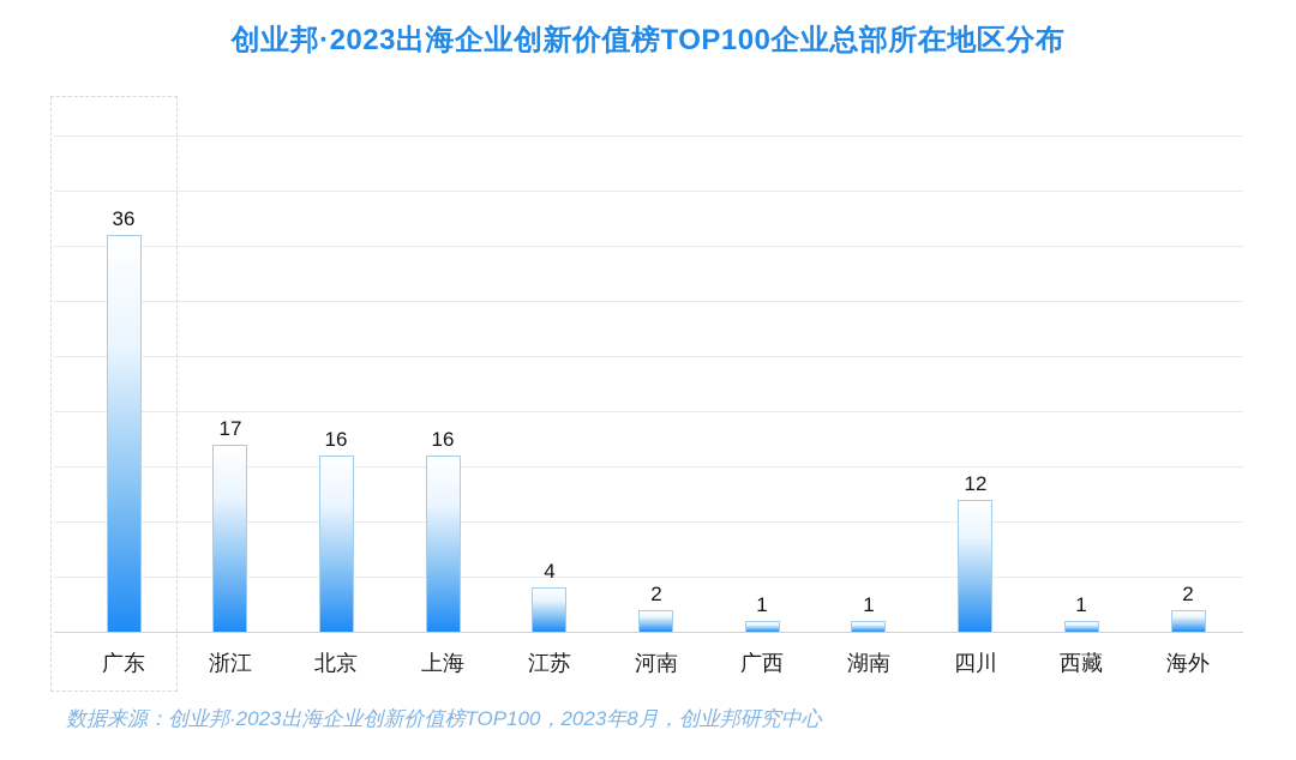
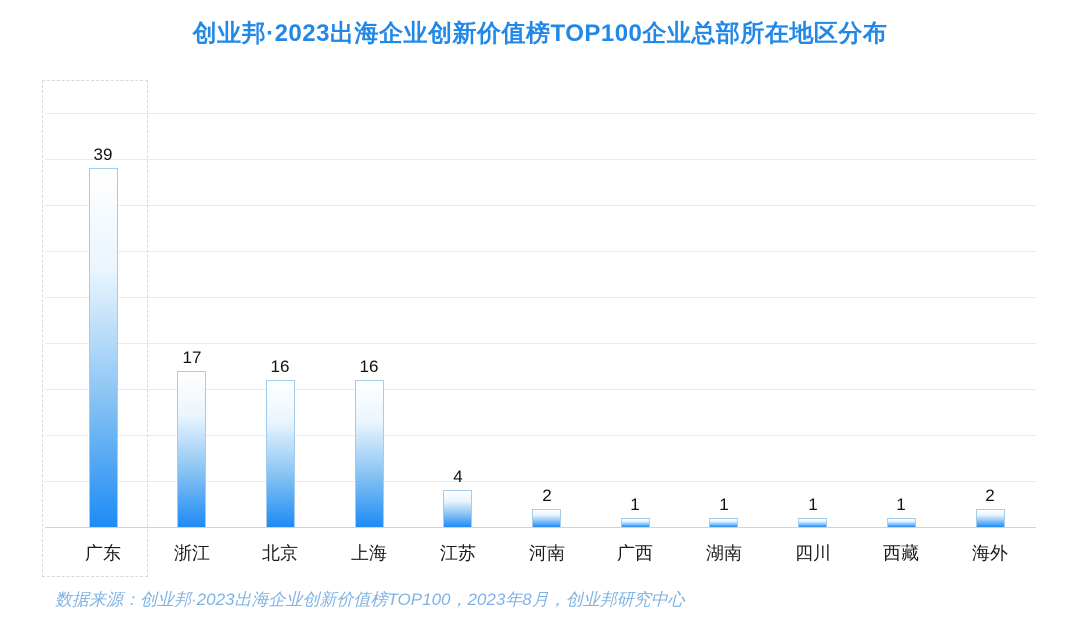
广东: 36 -> 39
四川: 12 -> 1
